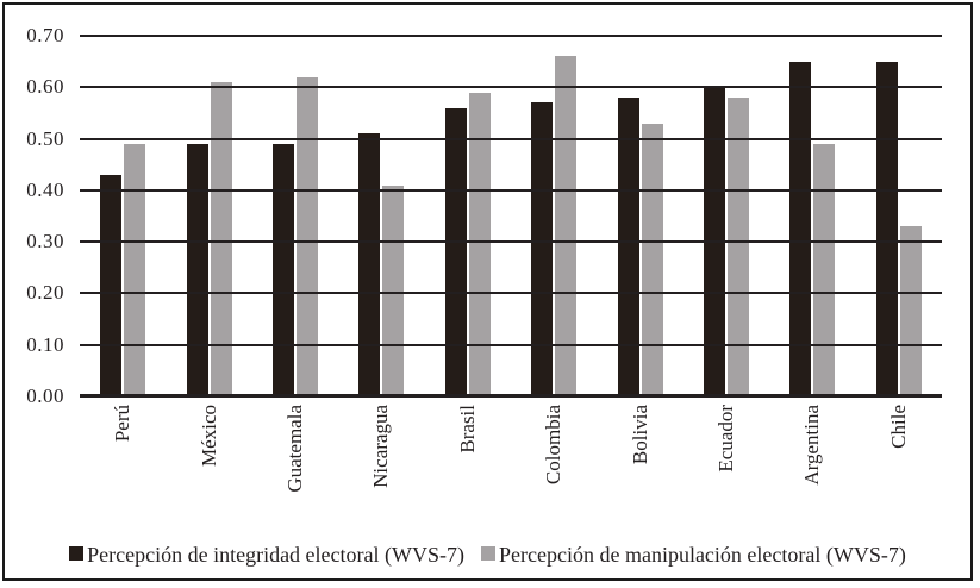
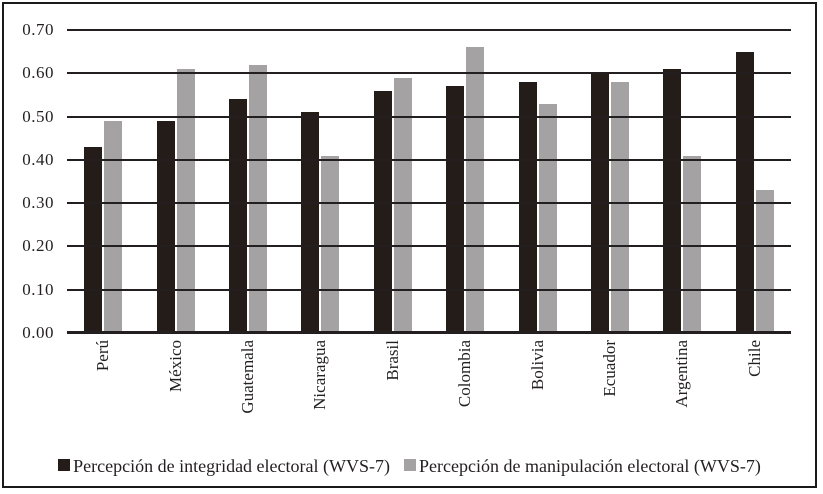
Percepción de integridad electoral (WVS-7)/Guatemala: 0.49 -> 0.54
Percepción de integridad electoral (WVS-7)/Argentina: 0.65 -> 0.61
Percepción de manipulación electoral (WVS-7)/Argentina: 0.49 -> 0.41
